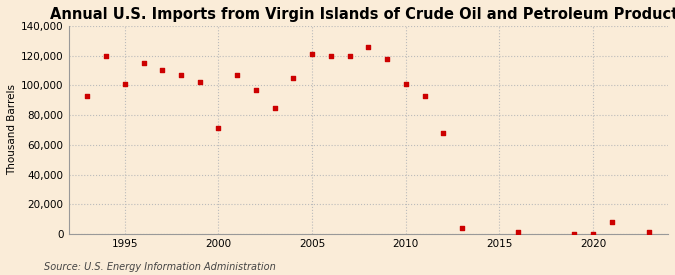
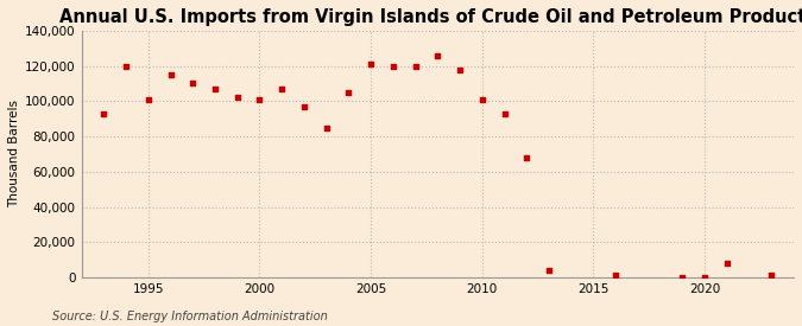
2000: 71,000 -> 101,000
